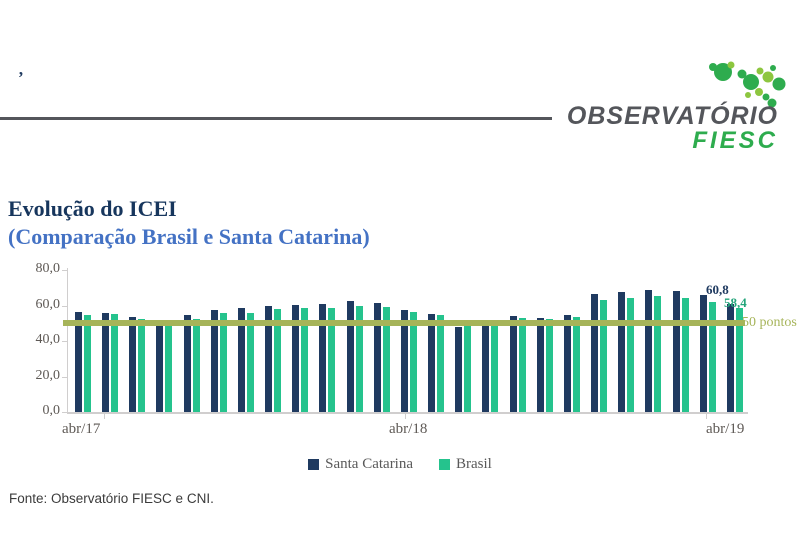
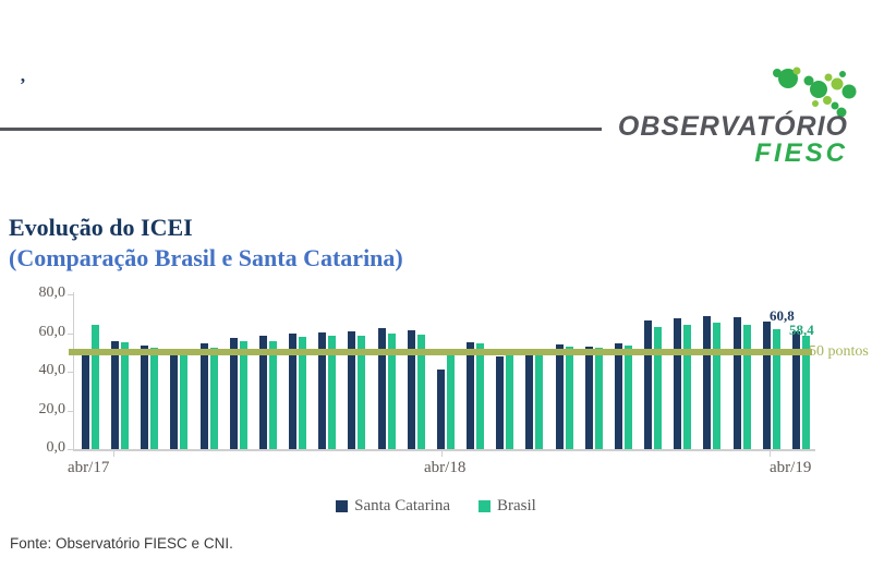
Santa Catarina/abr/17: 56 -> 50
Brasil/abr/17: 54 -> 64
Santa Catarina/abr/18: 58 -> 41
Brasil/abr/18: 56 -> 49
